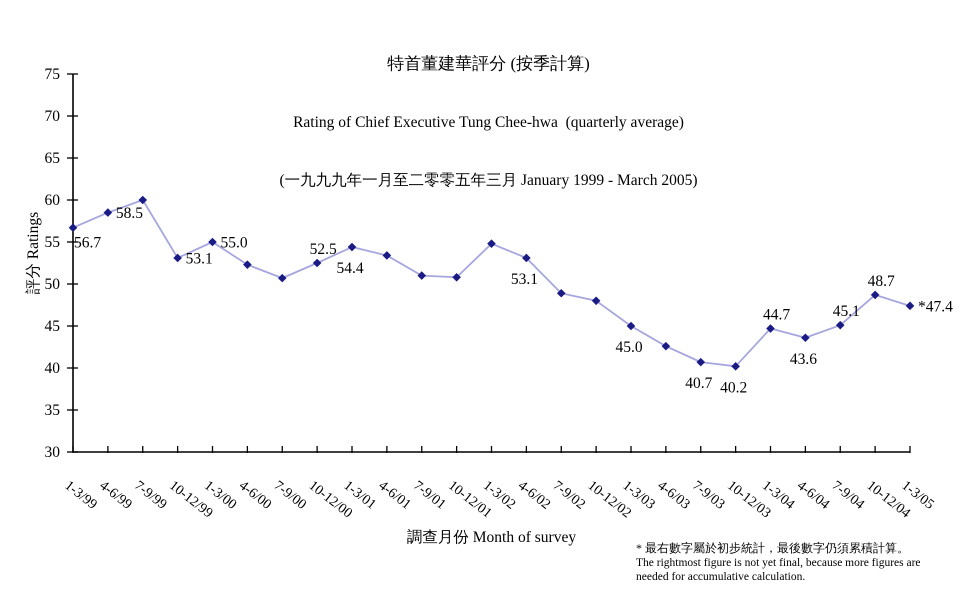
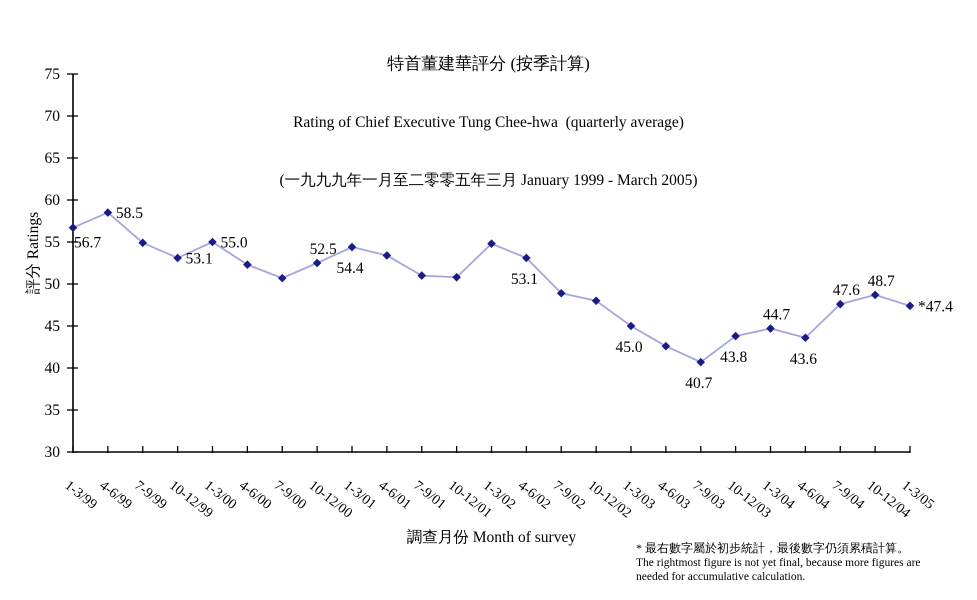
7-9/99: 60 -> 55
10-12/03: 40.2 -> 43.8
7-9/04: 45.1 -> 47.6
